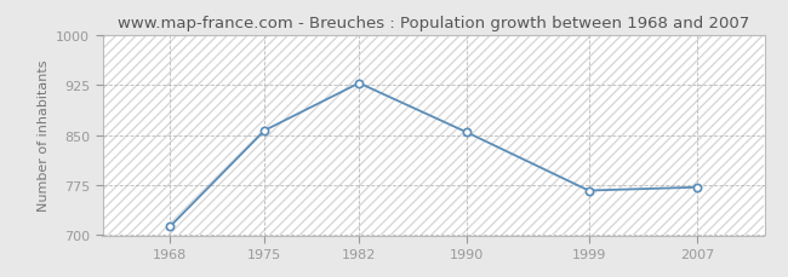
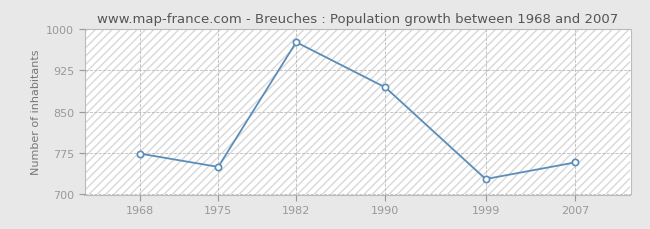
1968: 713 -> 774
1975: 857 -> 750
1982: 928 -> 976
1990: 854 -> 894
1999: 767 -> 728
2007: 772 -> 758
